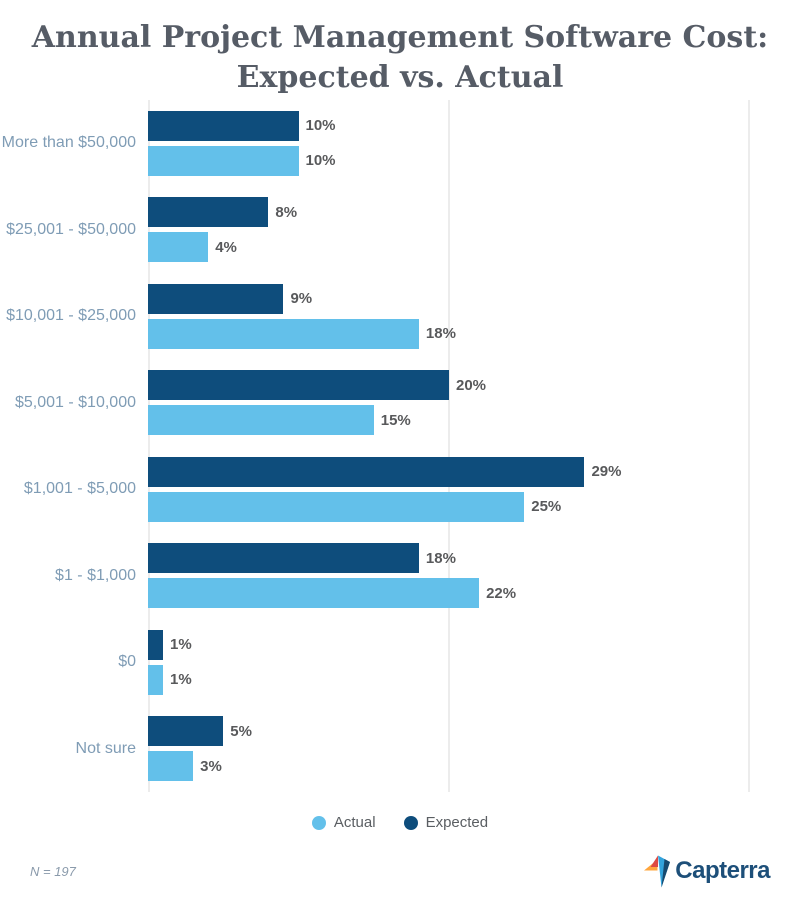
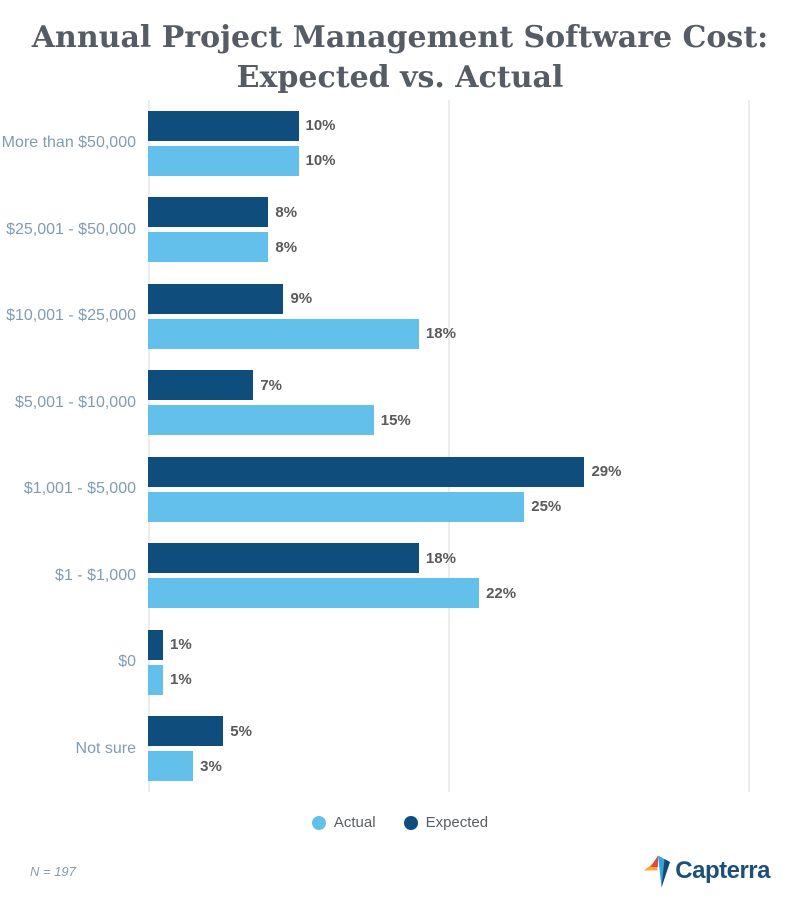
Actual/$25,001 - $50,000: 4% -> 8%
Expected/$5,001 - $10,000: 20% -> 7%
